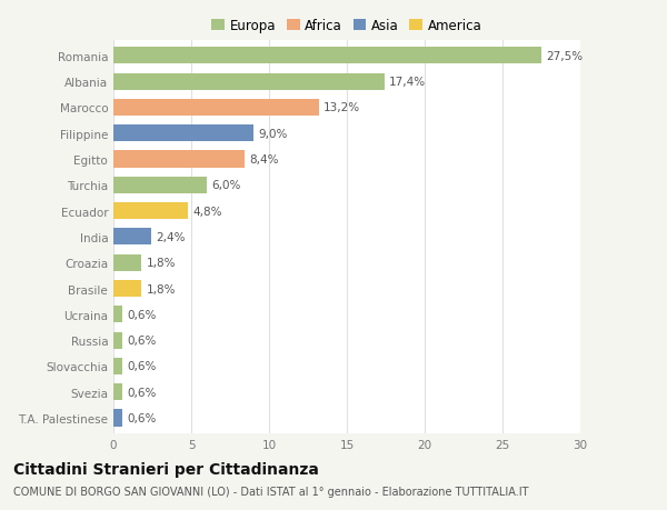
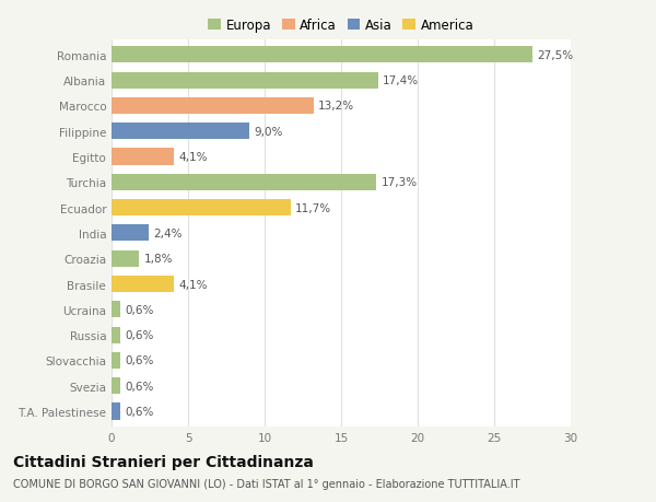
Egitto: 8,4% -> 4,1%
Turchia: 6,0% -> 17,3%
Ecuador: 4,8% -> 11,7%
Brasile: 1,8% -> 4,1%
